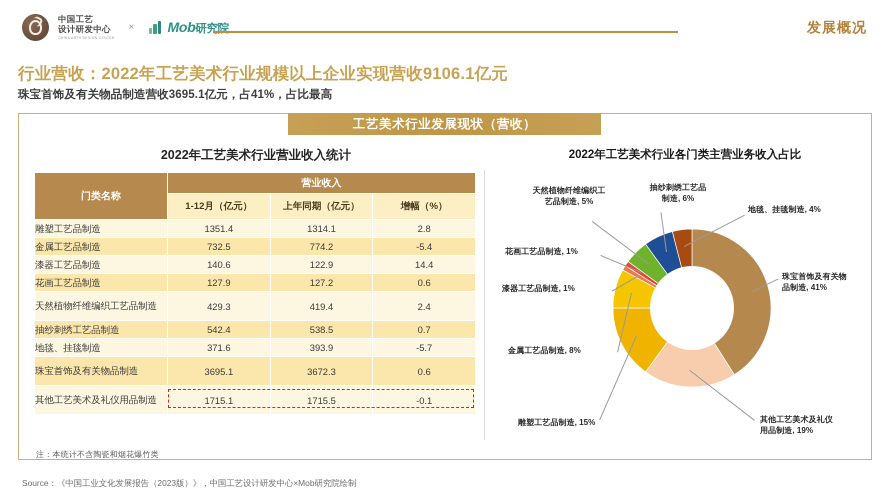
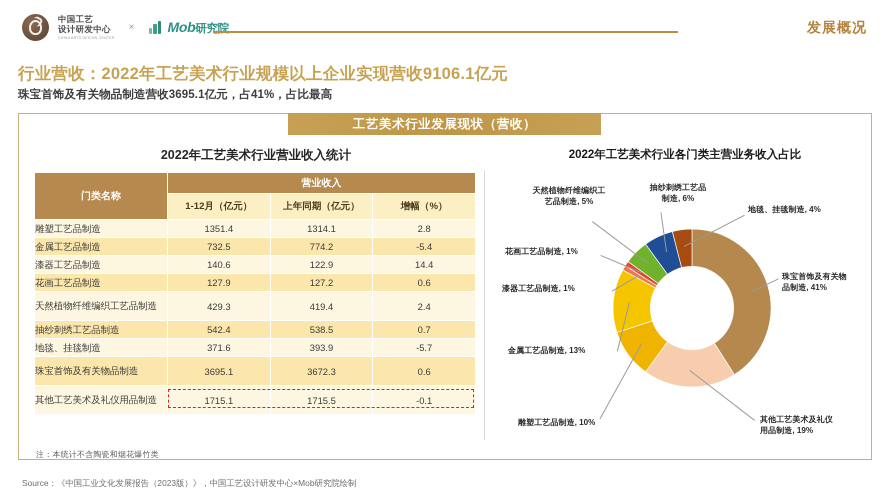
雕塑工艺品制造: 15% -> 10%
金属工艺品制造: 8% -> 13%
